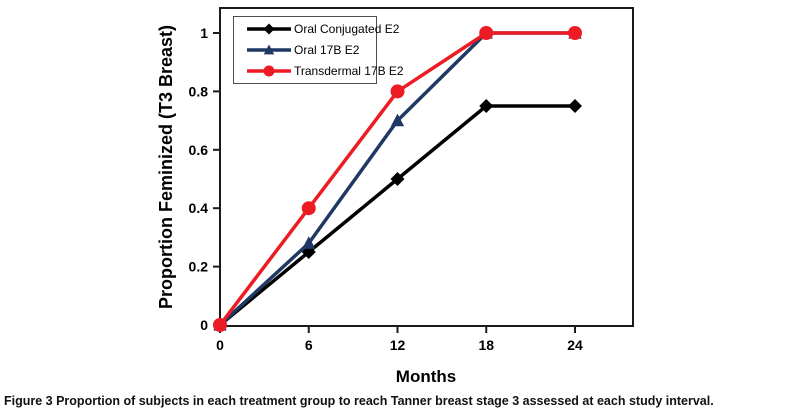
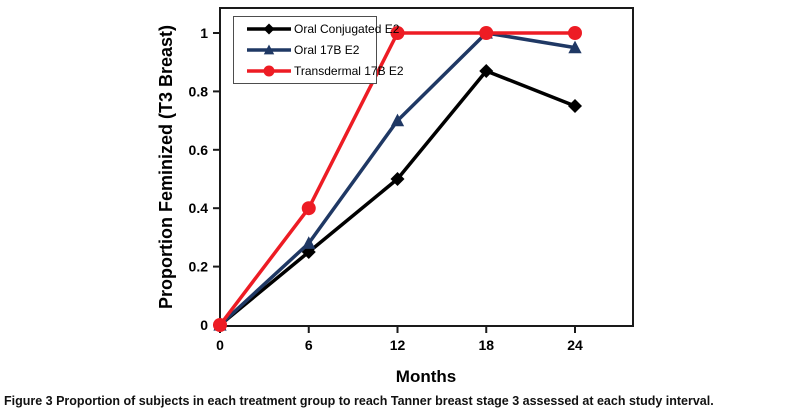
Transdermal 17B E2/12: 0.8 -> 1.0
Oral Conjugated E2/18: 0.75 -> 0.87
Oral 17B E2/24: 1.00 -> 0.95
